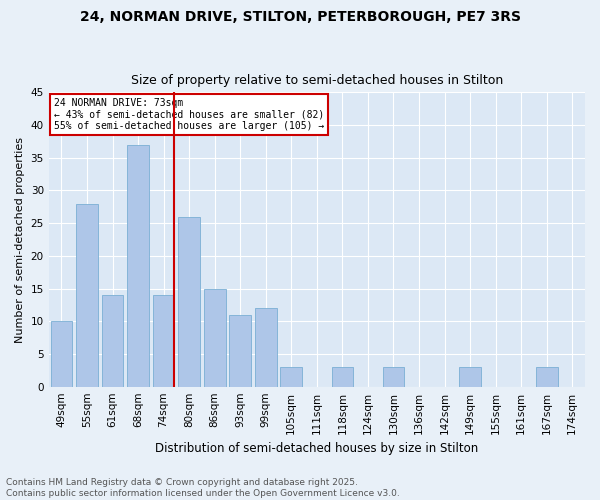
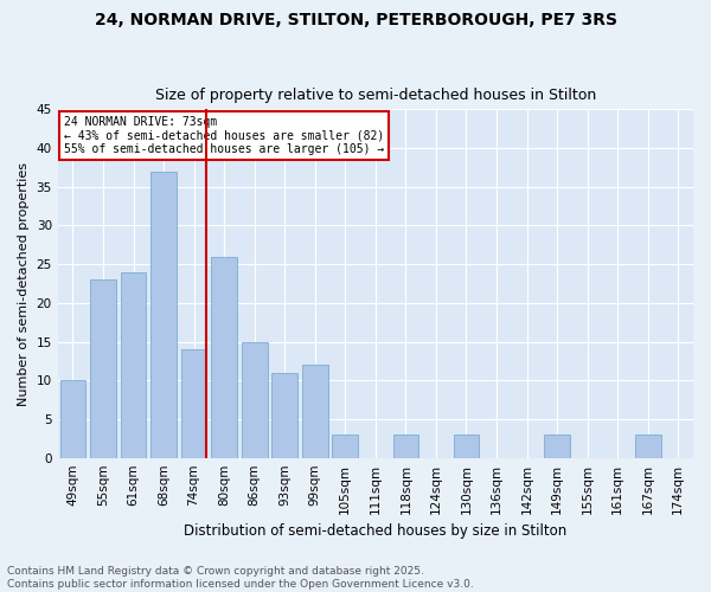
55sqm: 28 -> 23
61sqm: 14 -> 24
